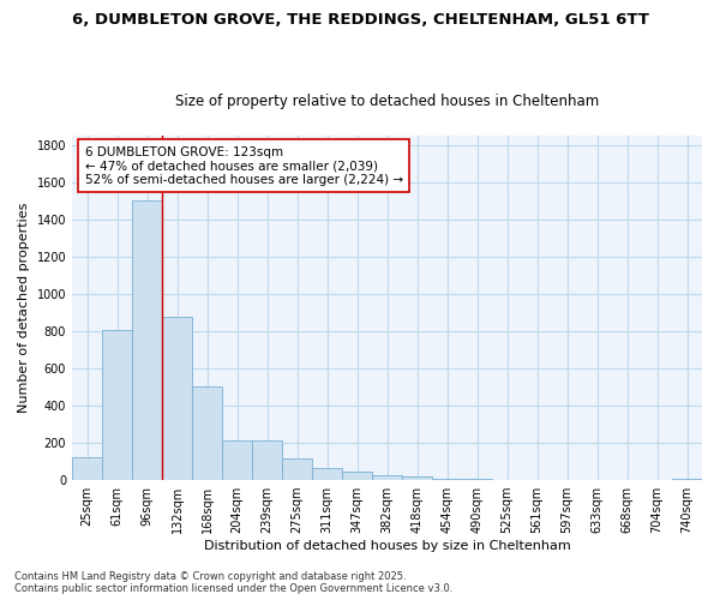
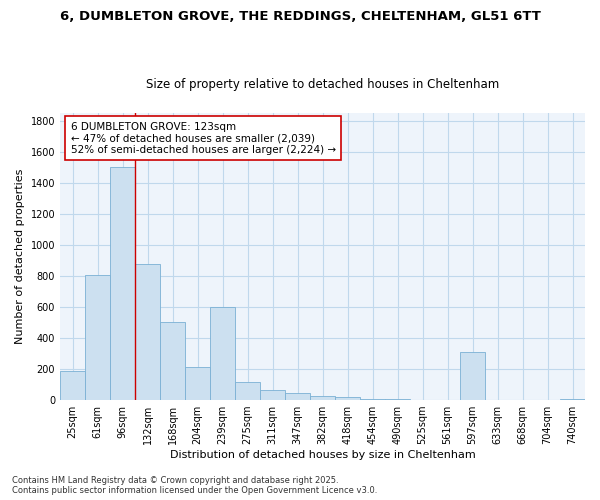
25sqm: 120 -> 190
239sqm: 210 -> 600
597sqm: 0 -> 310
